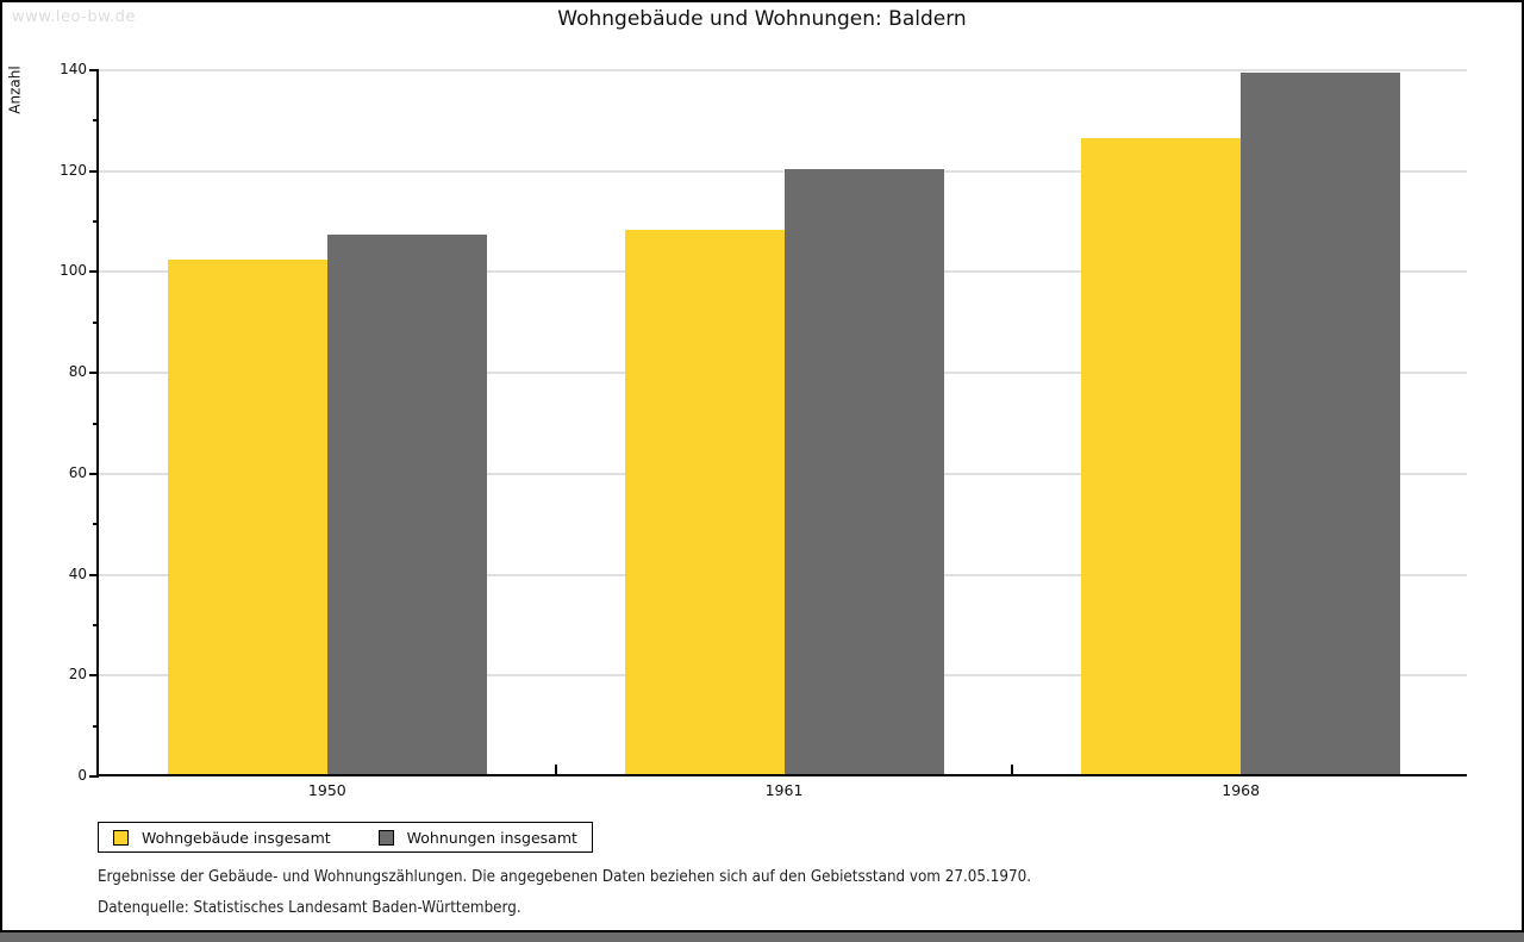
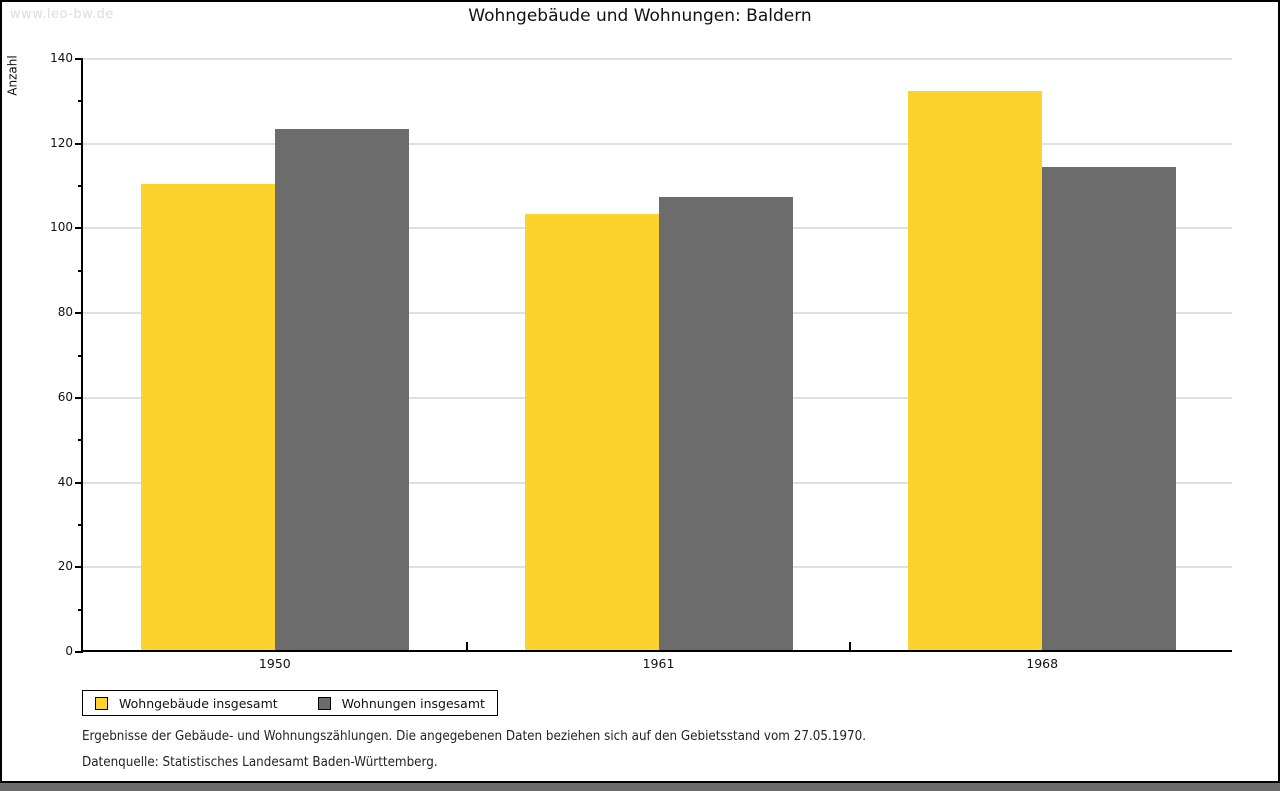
Wohngebäude insgesamt/1950: 102 -> 110
Wohnungen insgesamt/1950: 107 -> 123
Wohngebäude insgesamt/1961: 108 -> 103
Wohnungen insgesamt/1961: 120 -> 107
Wohngebäude insgesamt/1968: 126 -> 132
Wohnungen insgesamt/1968: 139 -> 114
